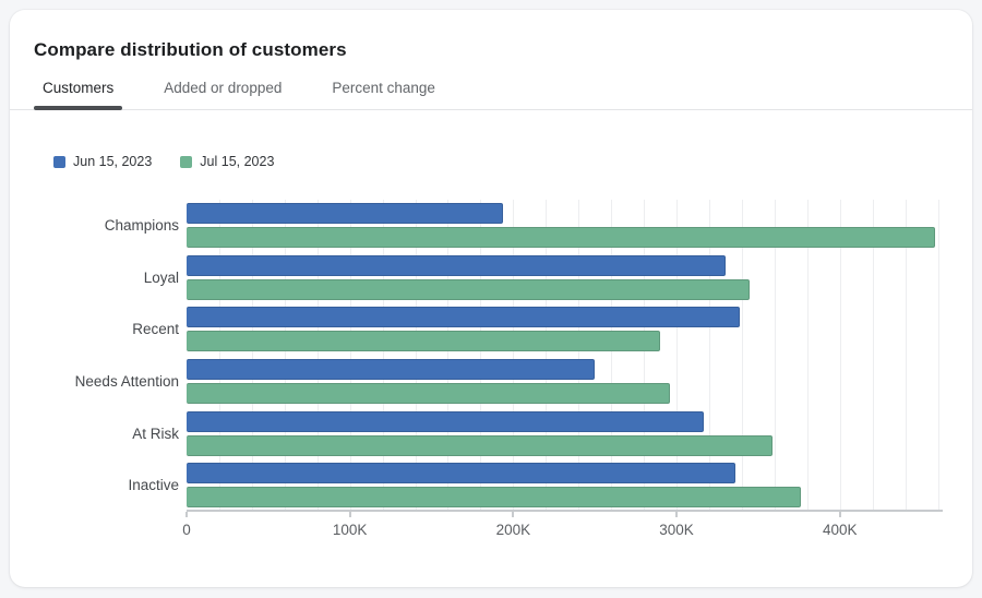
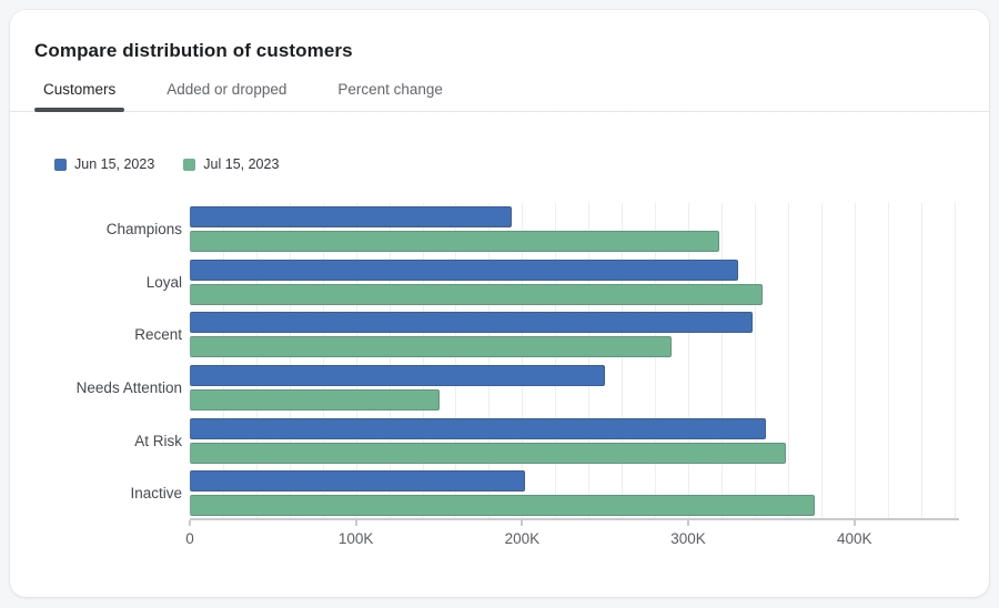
Jul 15, 2023/Champions: 458K -> 319K
Jul 15, 2023/Needs Attention: 296K -> 150K
Jun 15, 2023/At Risk: 317K -> 347K
Jun 15, 2023/Inactive: 336K -> 202K
